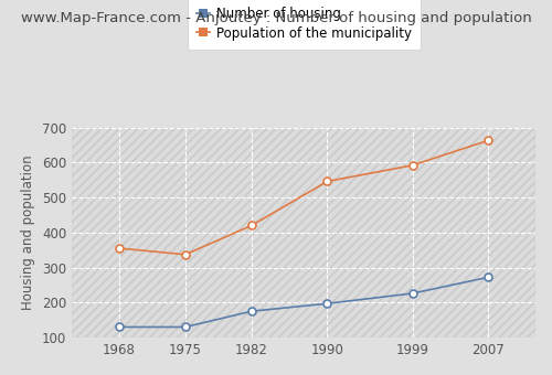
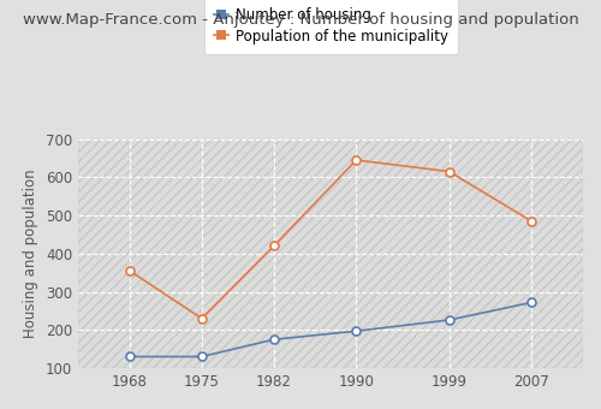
Population of the municipality/1975: 337 -> 230
Population of the municipality/1990: 546 -> 645
Population of the municipality/1999: 592 -> 615
Population of the municipality/2007: 663 -> 485
